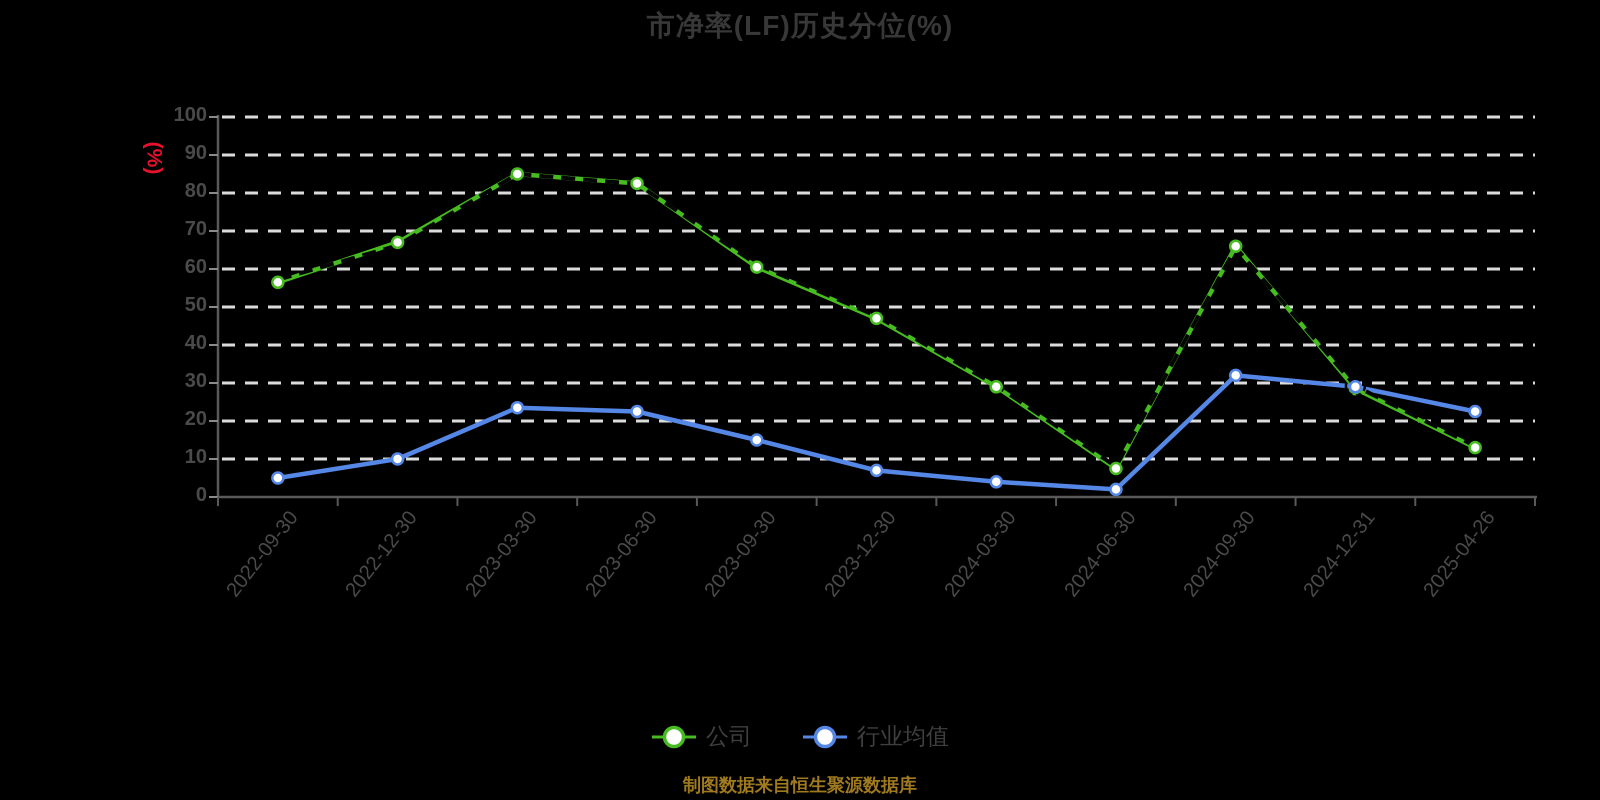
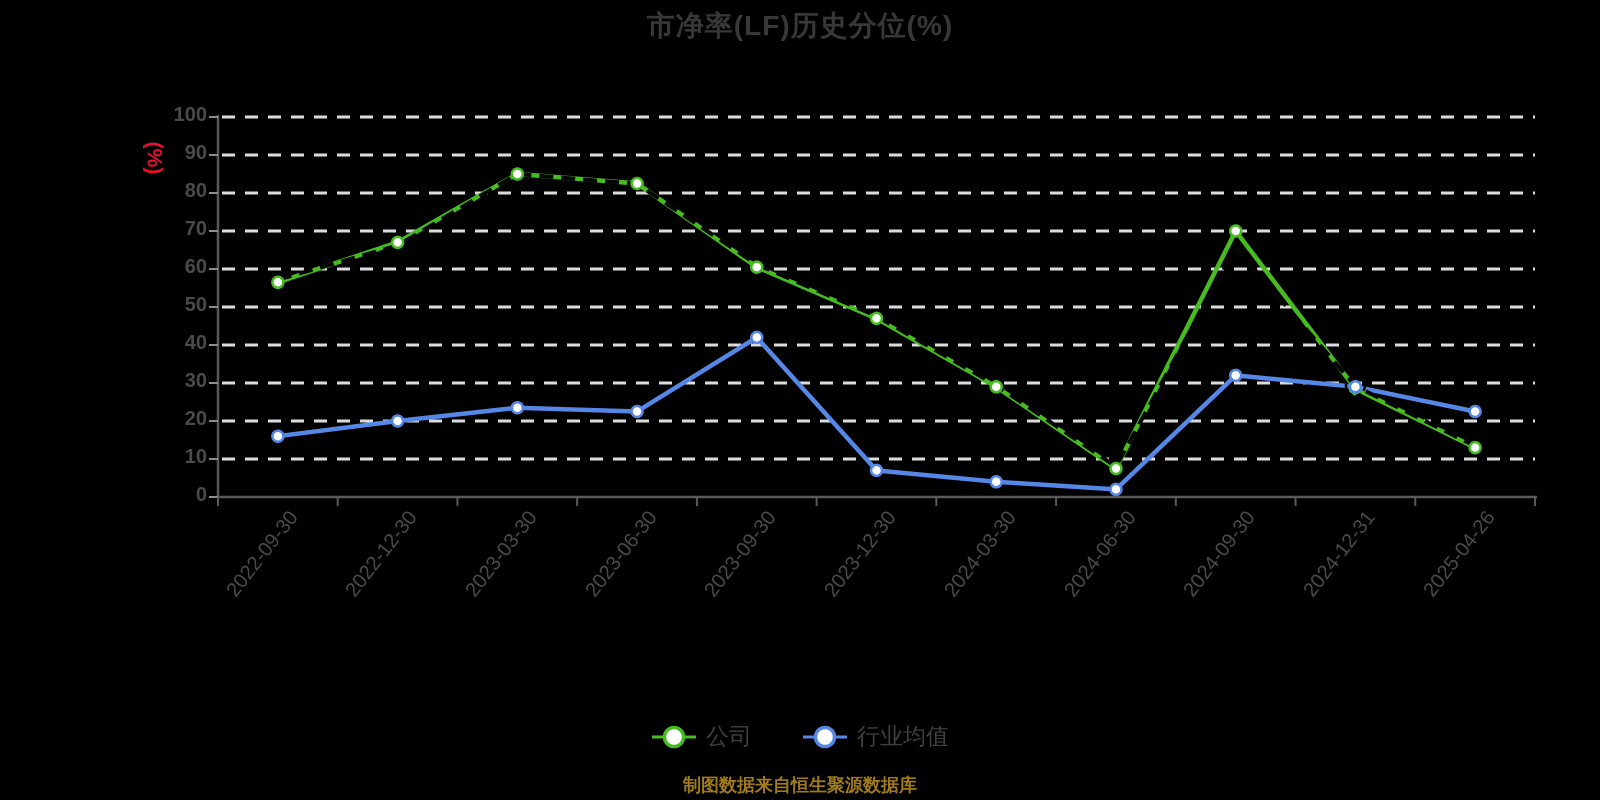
行业均值/2022-09-30: 5 -> 16
行业均值/2022-12-30: 10 -> 20
行业均值/2023-09-30: 15 -> 42
公司/2024-09-30: 66 -> 70
